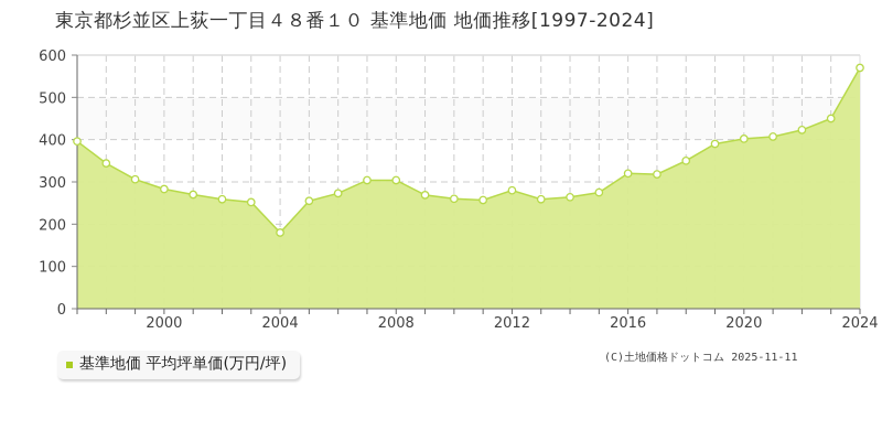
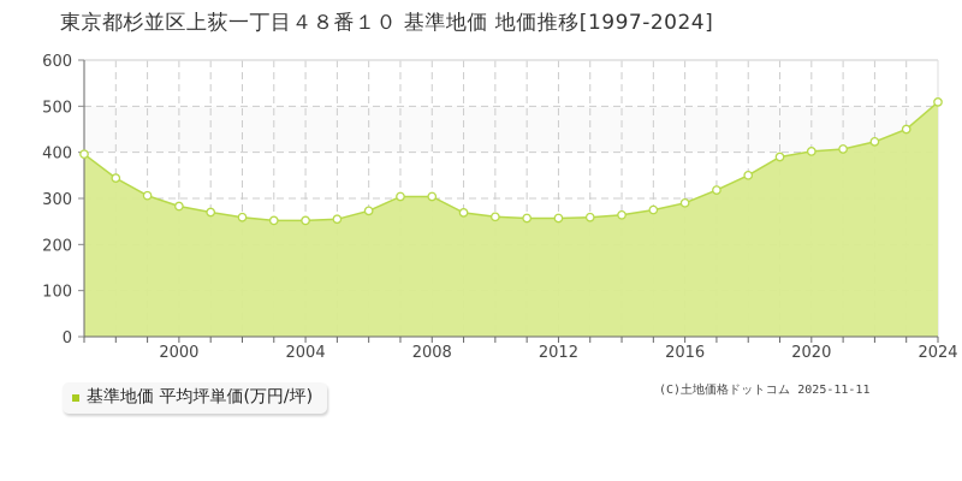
2004: 180 -> 250
2012: 280 -> 260
2016: 320 -> 290
2024: 570 -> 510
